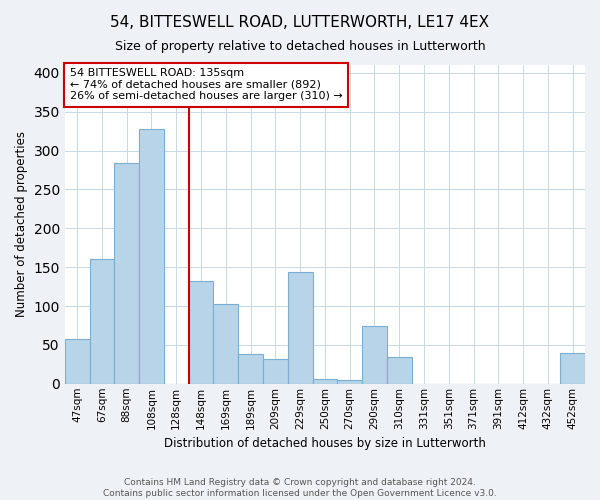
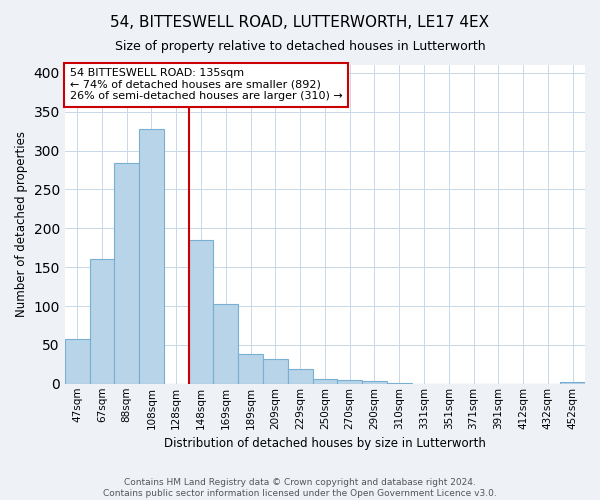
148sqm: 132 -> 185
229sqm: 144 -> 19
290sqm: 74 -> 4
310sqm: 34 -> 1
452sqm: 40 -> 2
